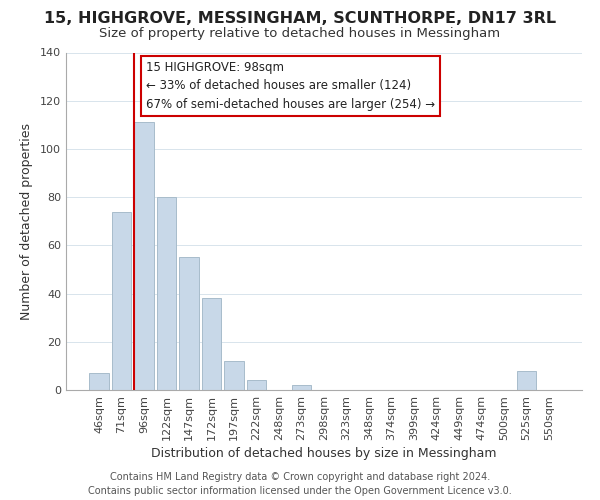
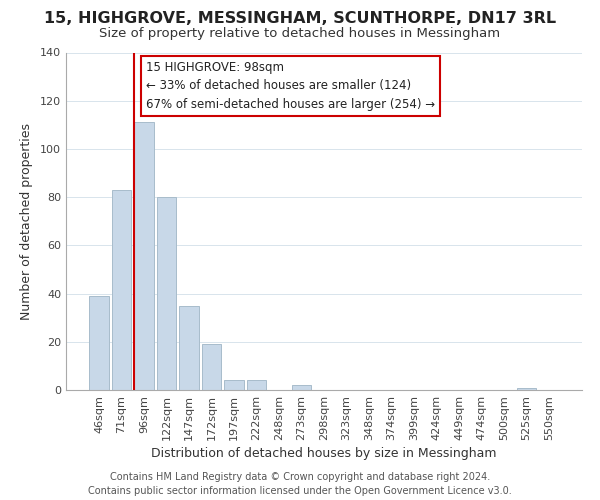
46sqm: 7 -> 39
71sqm: 74 -> 83
147sqm: 55 -> 35
172sqm: 38 -> 19
197sqm: 12 -> 4
525sqm: 8 -> 1
